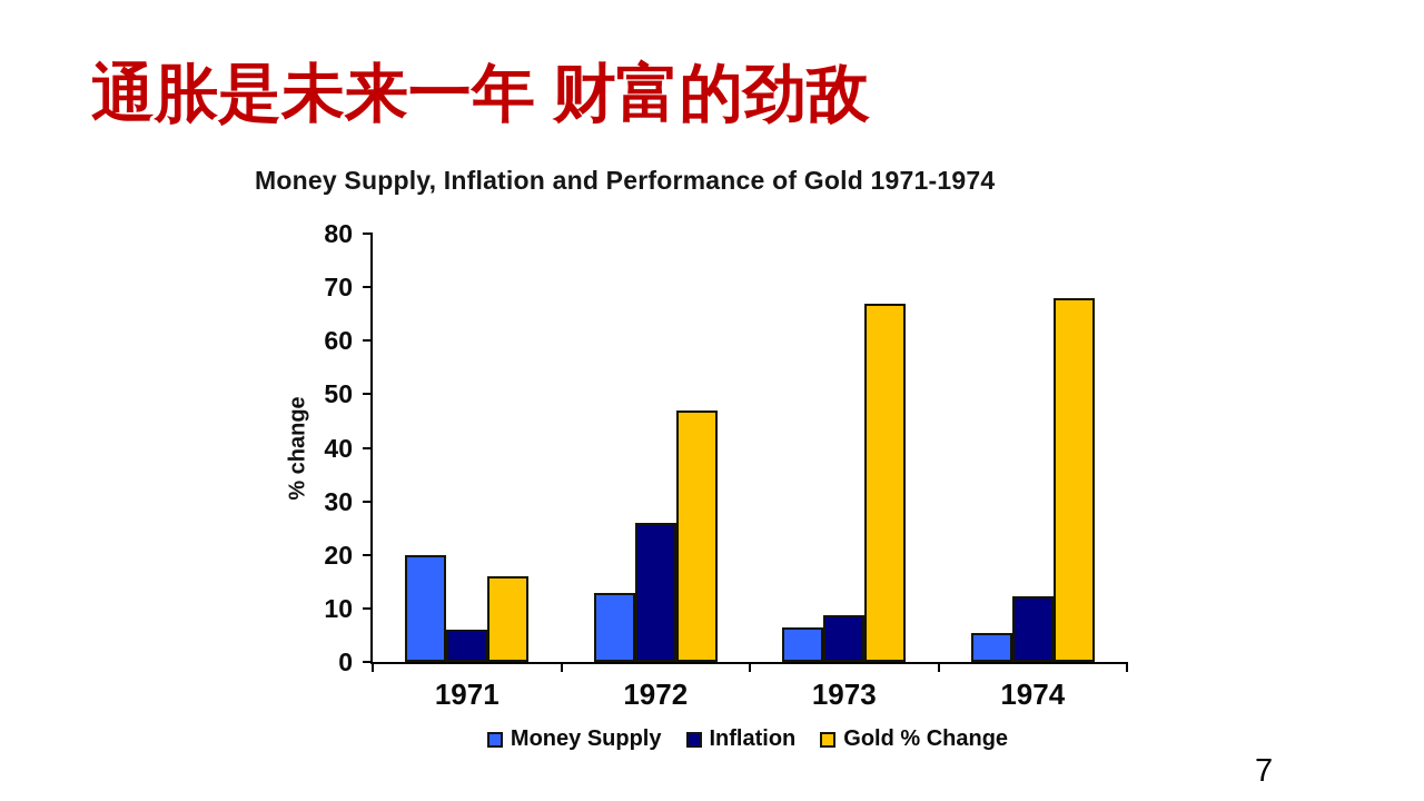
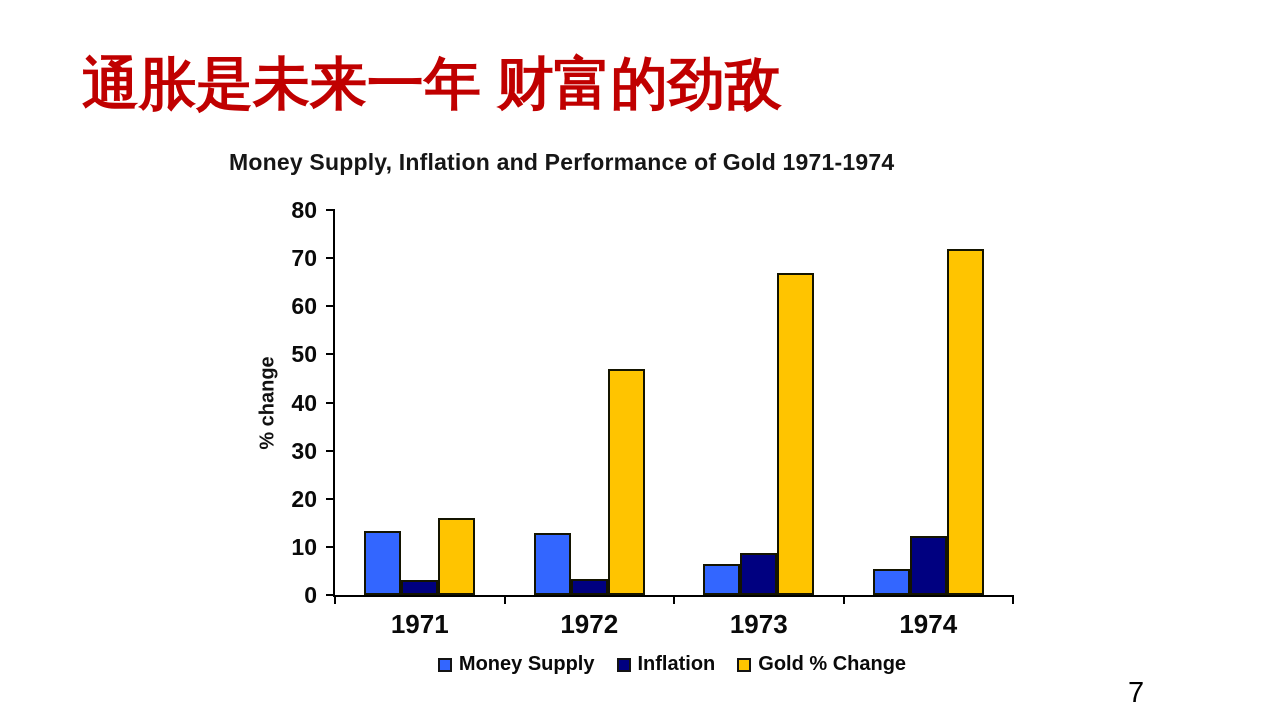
Money Supply/1971: 20 -> 13
Inflation/1971: 6 -> 3
Inflation/1972: 26 -> 3
Gold % Change/1974: 68 -> 72
